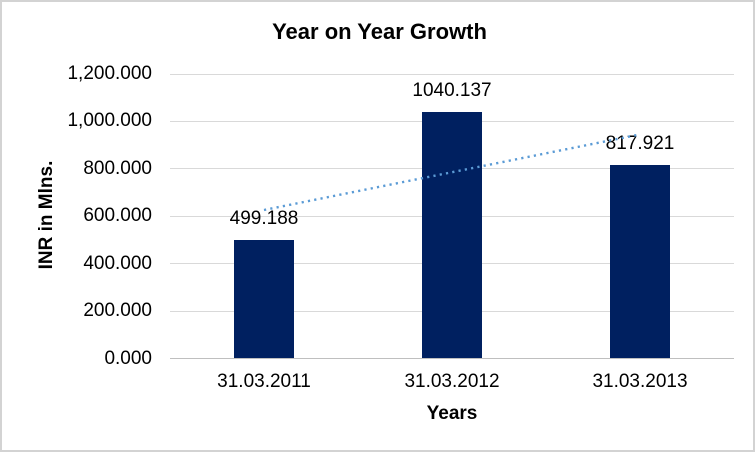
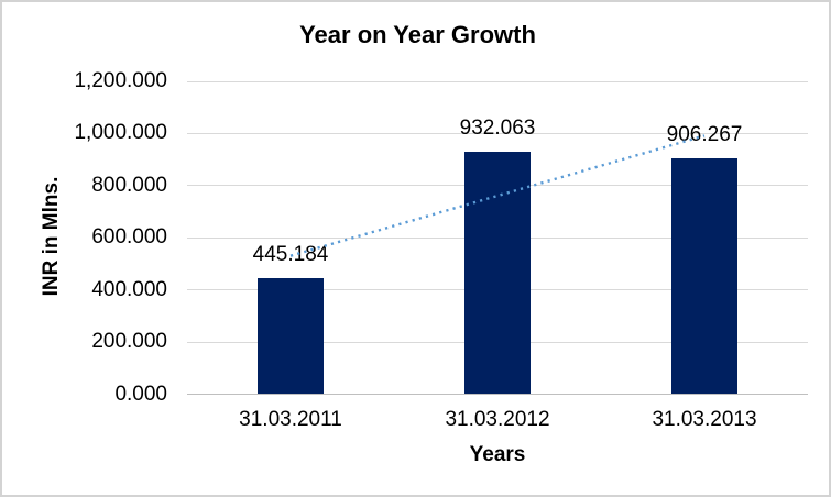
31.03.2011: 499.188 -> 445.184
31.03.2012: 1040.137 -> 932.063
31.03.2013: 817.921 -> 906.267
